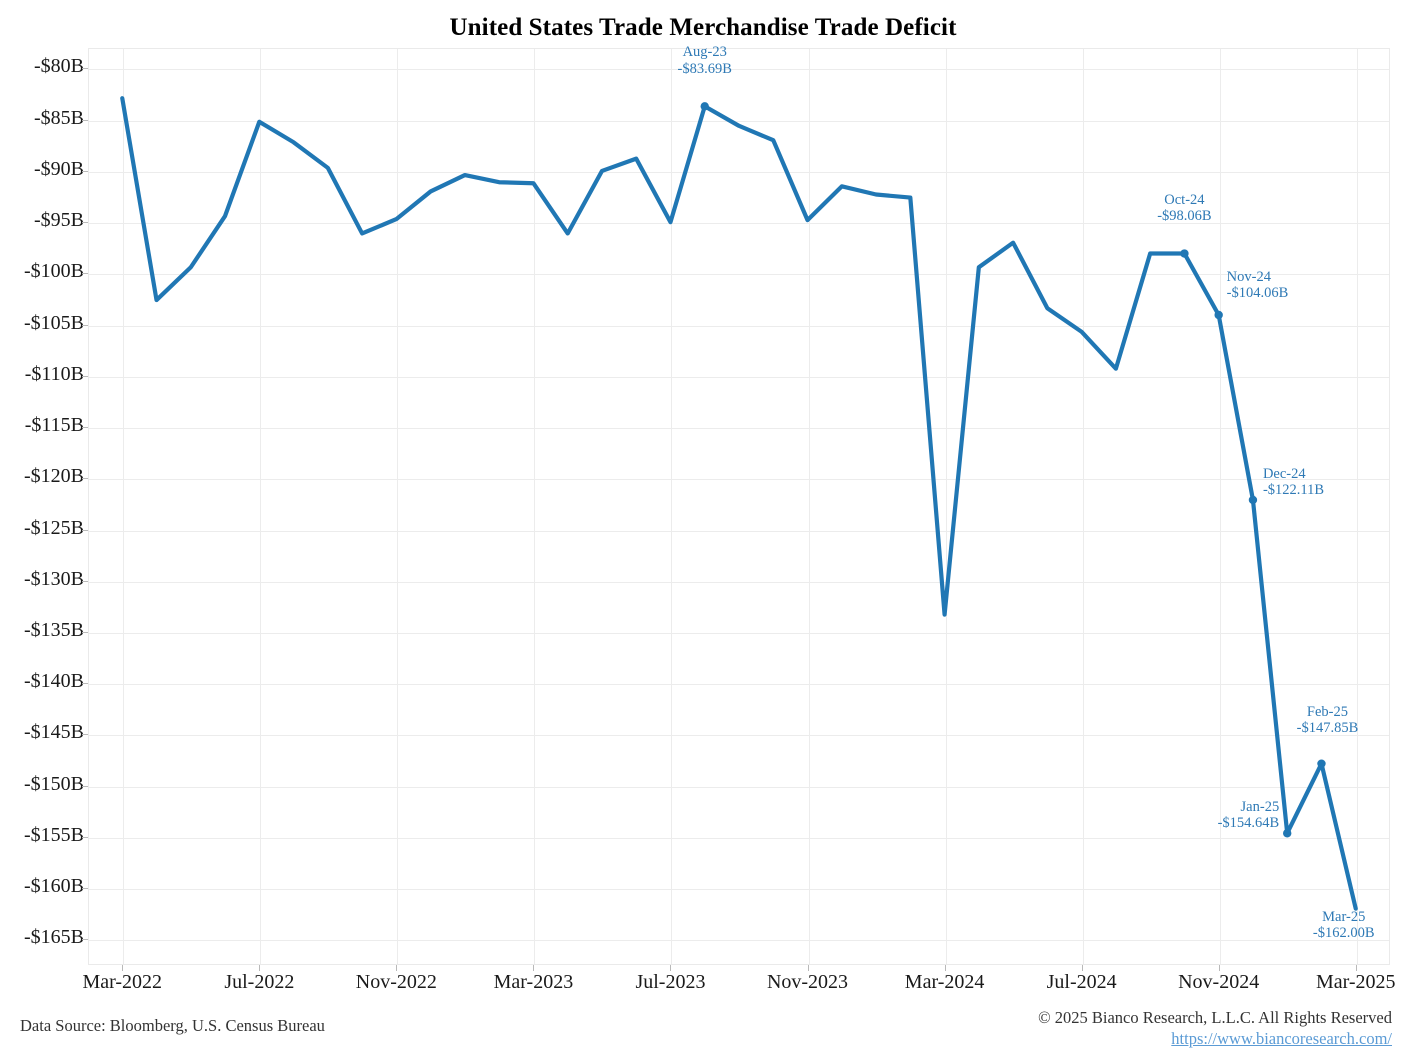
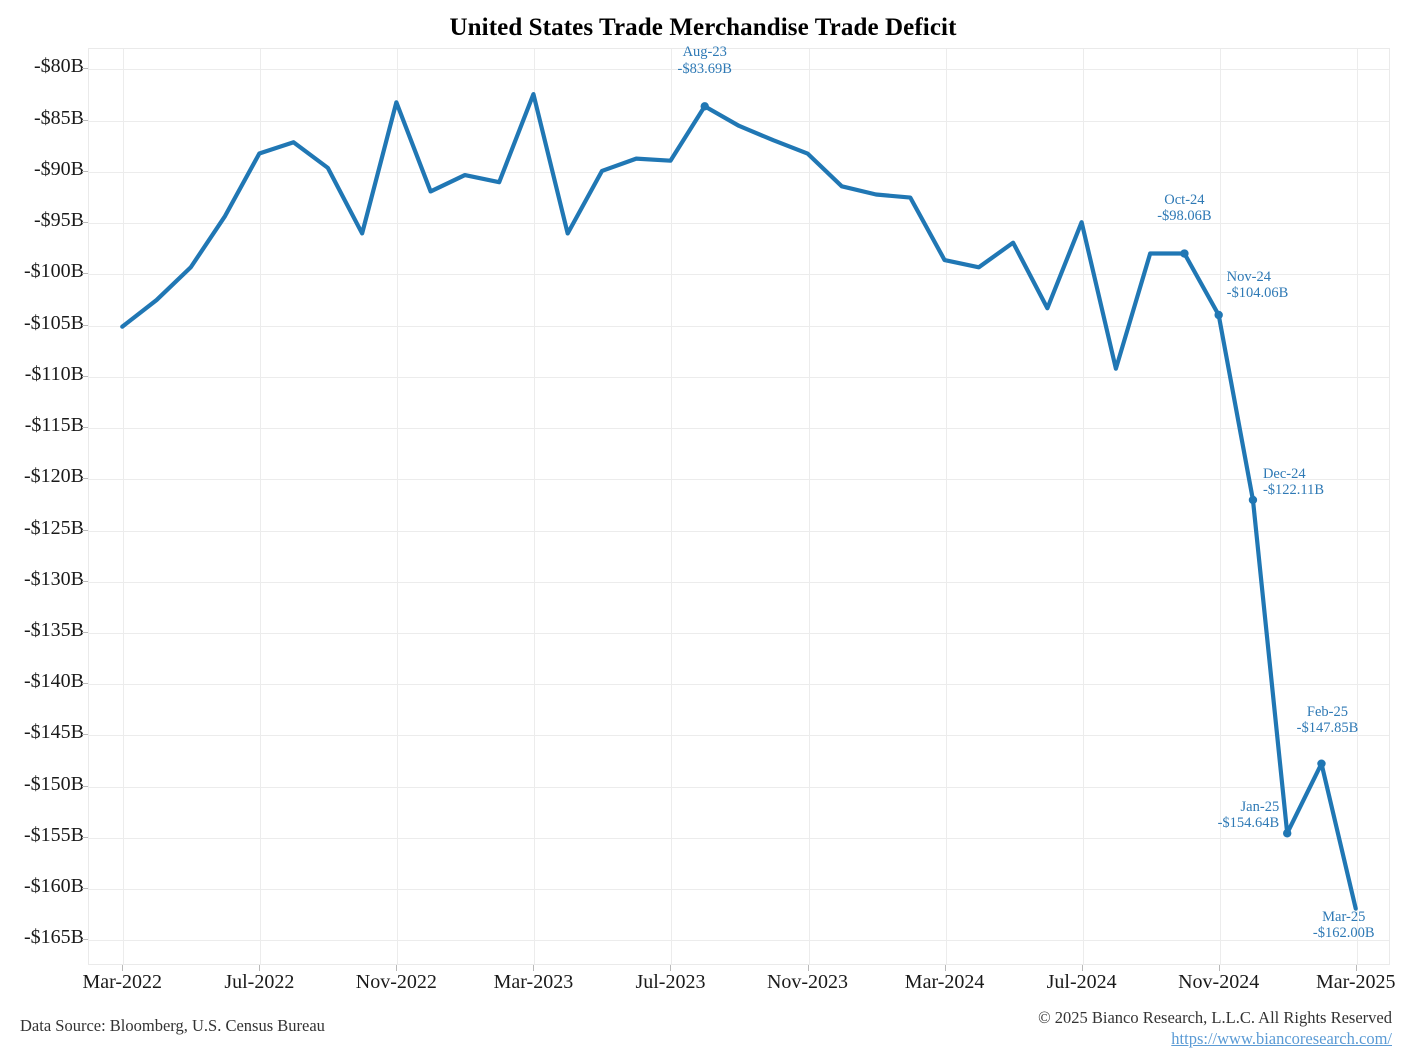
Mar-2022: -$82.9B -> -$105.2B
Jul-2022: -$85.2B -> -$88.3B
Nov-2022: -$94.7B -> -$83.3B
Mar-2023: -$91.2B -> -$82.5B
Jul-2023: -$95.0B -> -$89.0B
Nov-2023: -$94.8B -> -$88.3B
Mar-2024: -$133.3B -> -$98.7B
Jul-2024: -$105.7B -> -$95.0B
